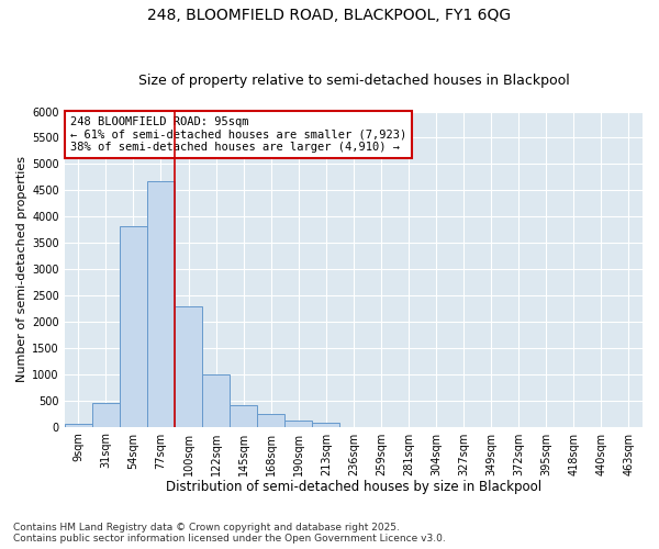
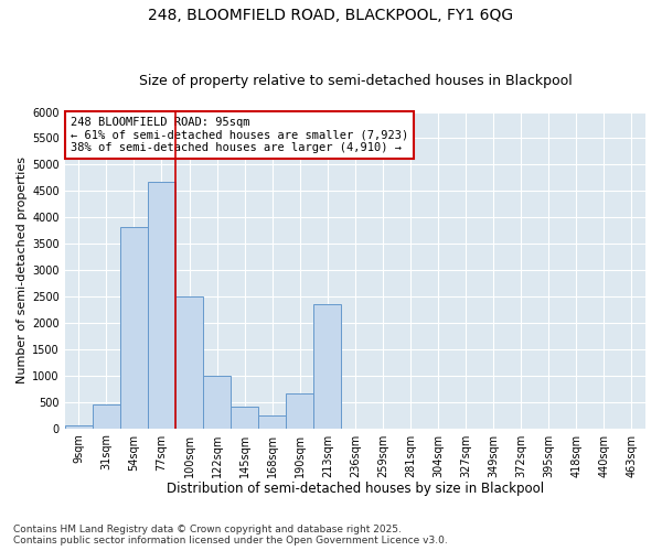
100sqm: 2300 -> 2500
190sqm: 110 -> 650
213sqm: 80 -> 2350
